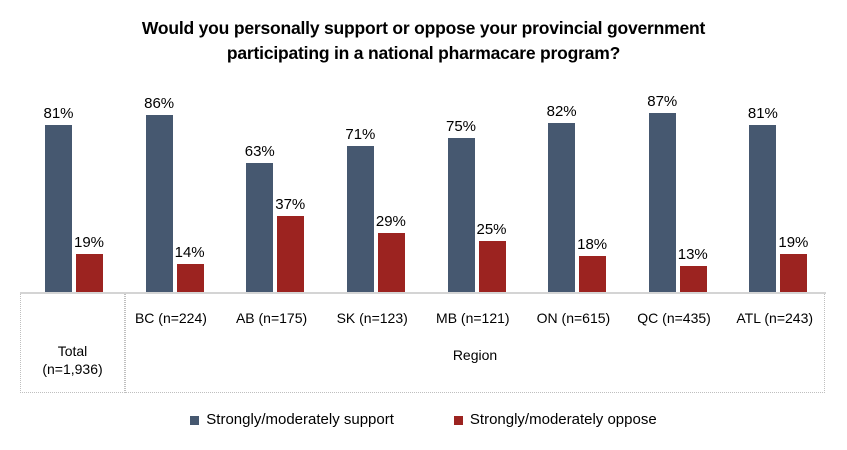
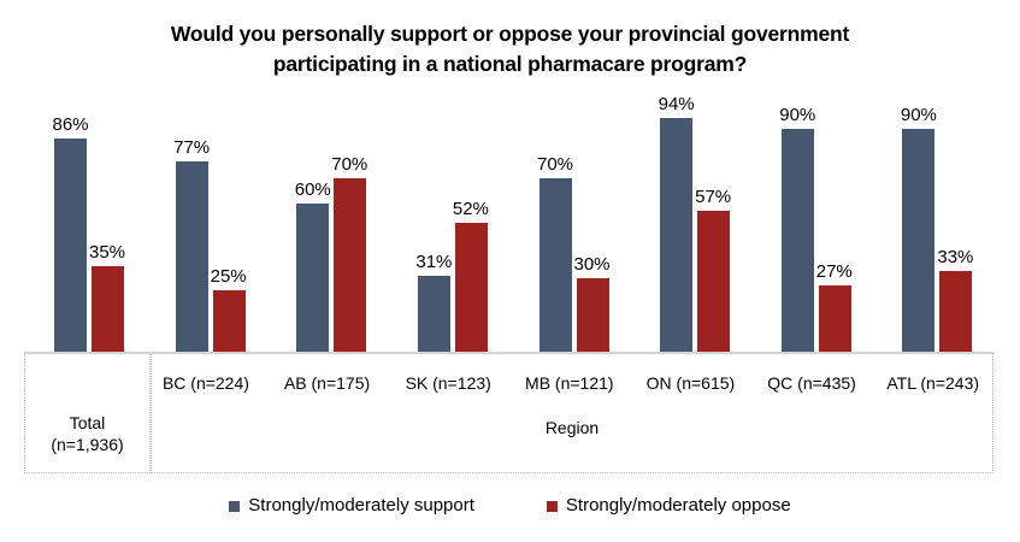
Strongly/moderately support/Total (n=1,936): 81% -> 86%
Strongly/moderately oppose/Total (n=1,936): 19% -> 35%
Strongly/moderately support/BC (n=224): 86% -> 77%
Strongly/moderately oppose/BC (n=224): 14% -> 25%
Strongly/moderately support/AB (n=175): 63% -> 60%
Strongly/moderately oppose/AB (n=175): 37% -> 70%
Strongly/moderately support/SK (n=123): 71% -> 31%
Strongly/moderately oppose/SK (n=123): 29% -> 52%
Strongly/moderately support/MB (n=121): 75% -> 70%
Strongly/moderately oppose/MB (n=121): 25% -> 30%
Strongly/moderately support/ON (n=615): 82% -> 94%
Strongly/moderately oppose/ON (n=615): 18% -> 57%
Strongly/moderately support/QC (n=435): 87% -> 90%
Strongly/moderately oppose/QC (n=435): 13% -> 27%
Strongly/moderately support/ATL (n=243): 81% -> 90%
Strongly/moderately oppose/ATL (n=243): 19% -> 33%
